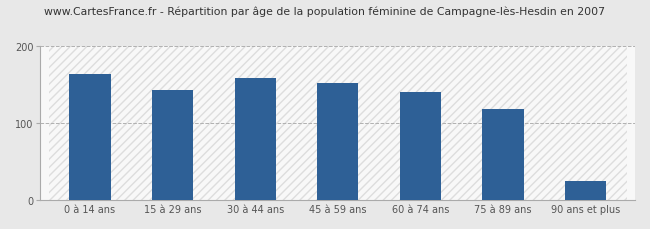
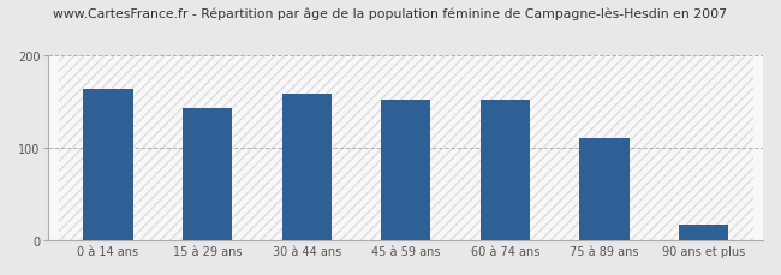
60 à 74 ans: 140 -> 152
75 à 89 ans: 118 -> 110
90 ans et plus: 25 -> 16
